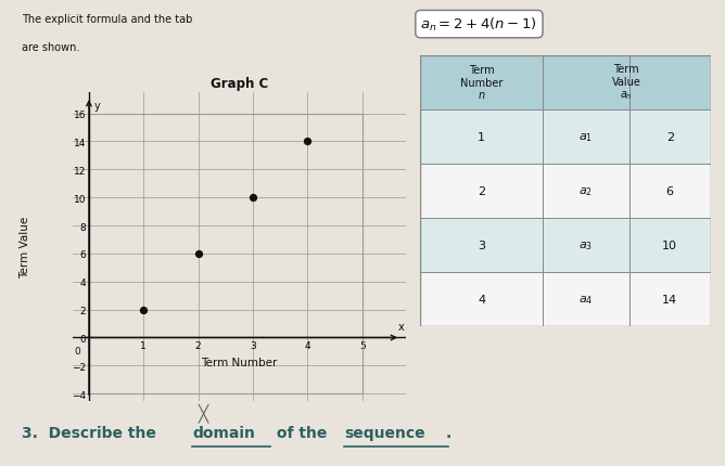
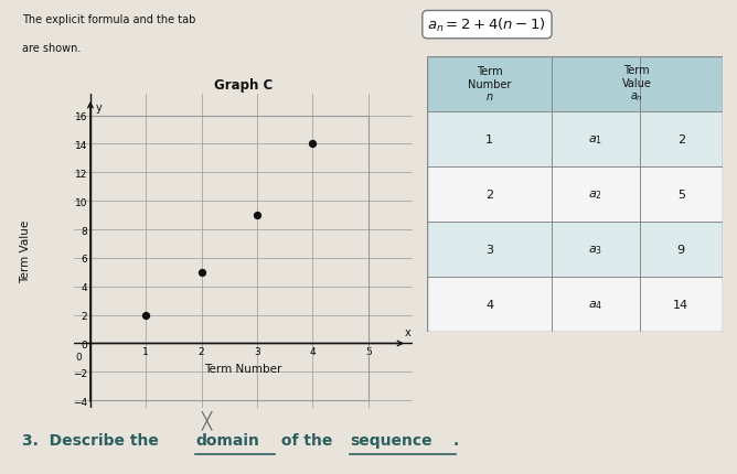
2: 6 -> 5
3: 10 -> 9
